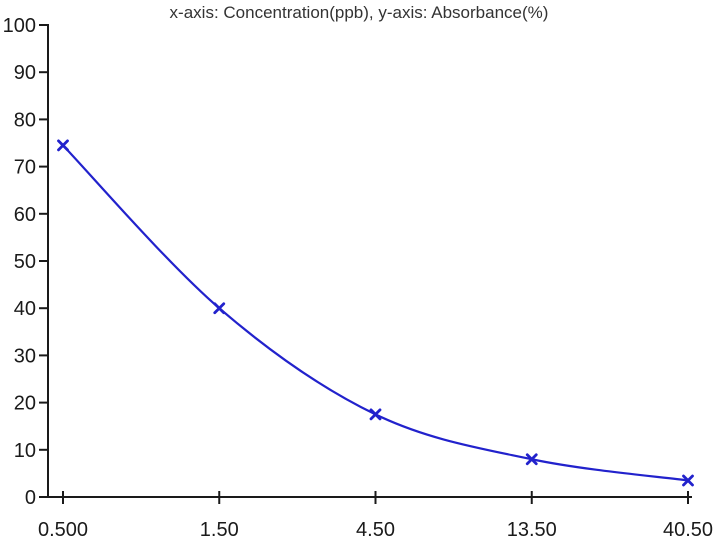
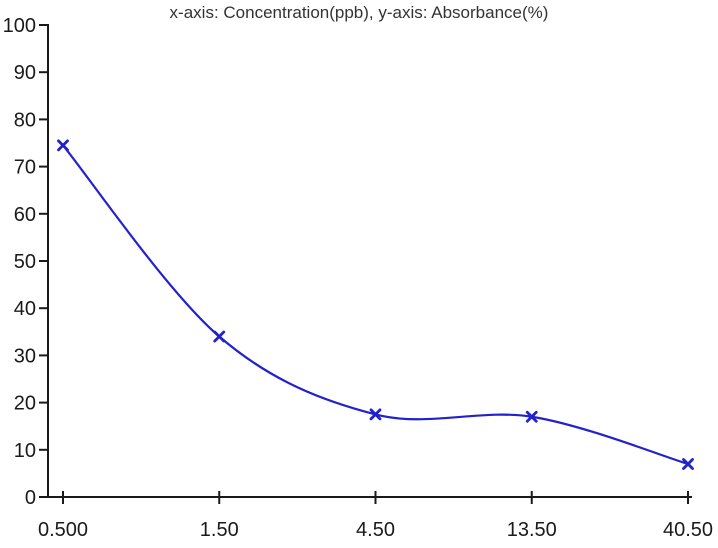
1.50: 40 -> 34
13.50: 8 -> 17
40.50: 4 -> 7
